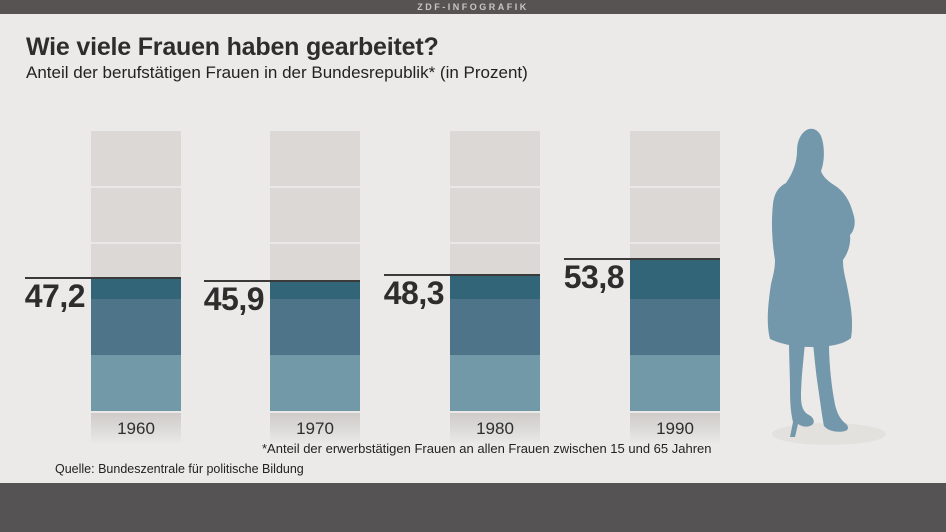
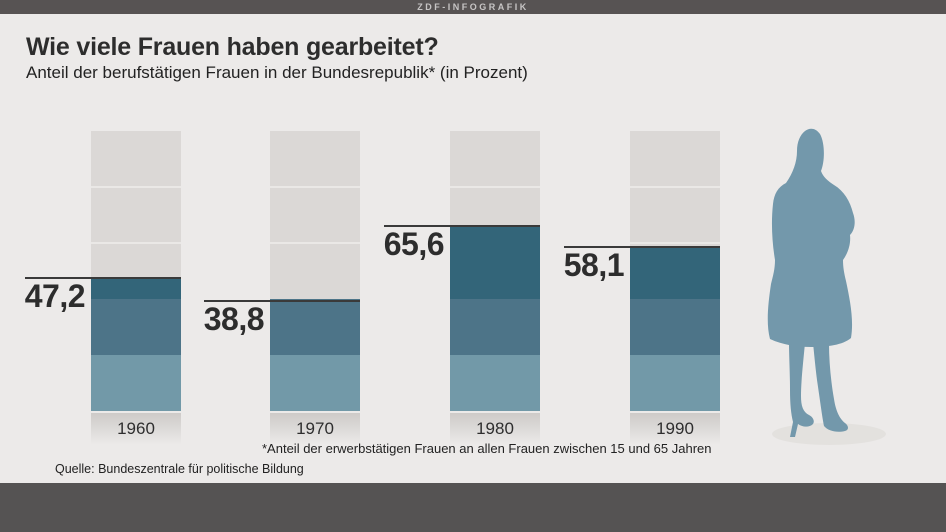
1970: 45,9 -> 38,8
1980: 48,3 -> 65,6
1990: 53,8 -> 58,1
